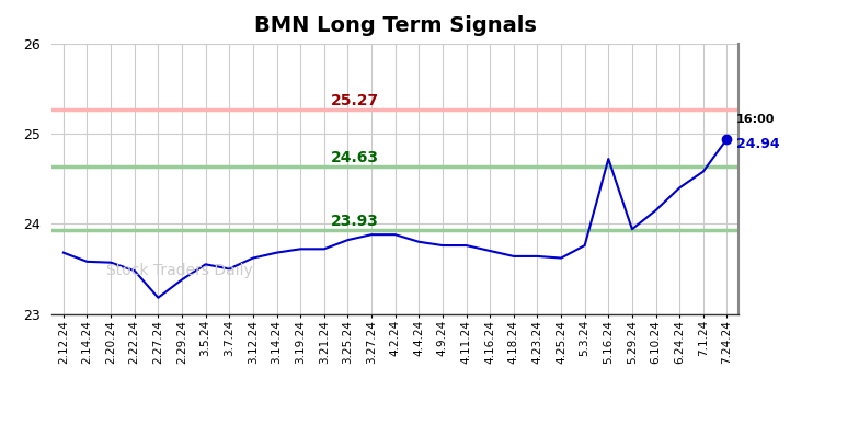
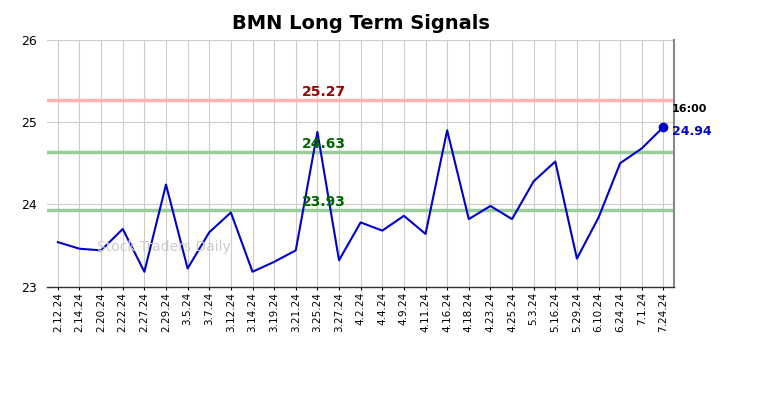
2.12.24: 23.68 -> 23.54
2.14.24: 23.58 -> 23.46
2.20.24: 23.57 -> 23.44
2.22.24: 23.48 -> 23.70
2.29.24: 23.38 -> 24.24
3.5.24: 23.55 -> 23.22
3.7.24: 23.50 -> 23.66
3.12.24: 23.62 -> 23.90
3.14.24: 23.68 -> 23.18
3.19.24: 23.72 -> 23.30
3.21.24: 23.72 -> 23.44
3.25.24: 23.82 -> 24.88
3.27.24: 23.88 -> 23.32
4.2.24: 23.88 -> 23.78
4.4.24: 23.80 -> 23.68
4.9.24: 23.76 -> 23.86
4.11.24: 23.76 -> 23.64
4.16.24: 23.70 -> 24.90
4.18.24: 23.64 -> 23.82
4.23.24: 23.64 -> 23.98
4.25.24: 23.62 -> 23.82
5.3.24: 23.76 -> 24.28
5.16.24: 24.72 -> 24.52
5.29.24: 23.94 -> 23.34
6.10.24: 24.15 -> 23.84
6.24.24: 24.40 -> 24.50
7.1.24: 24.58 -> 24.68
